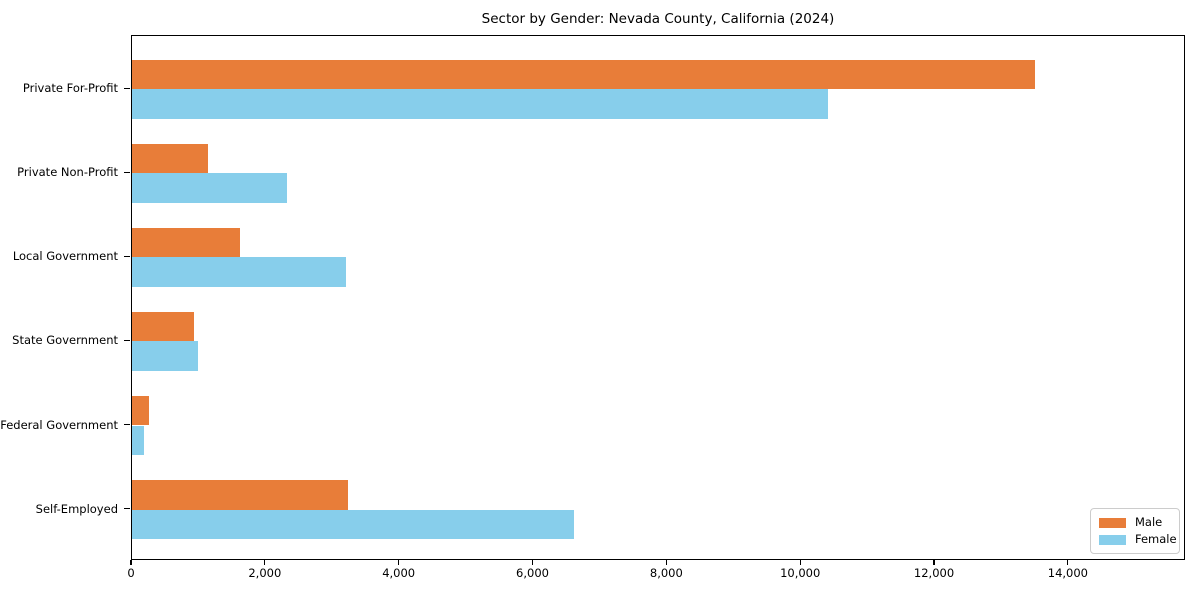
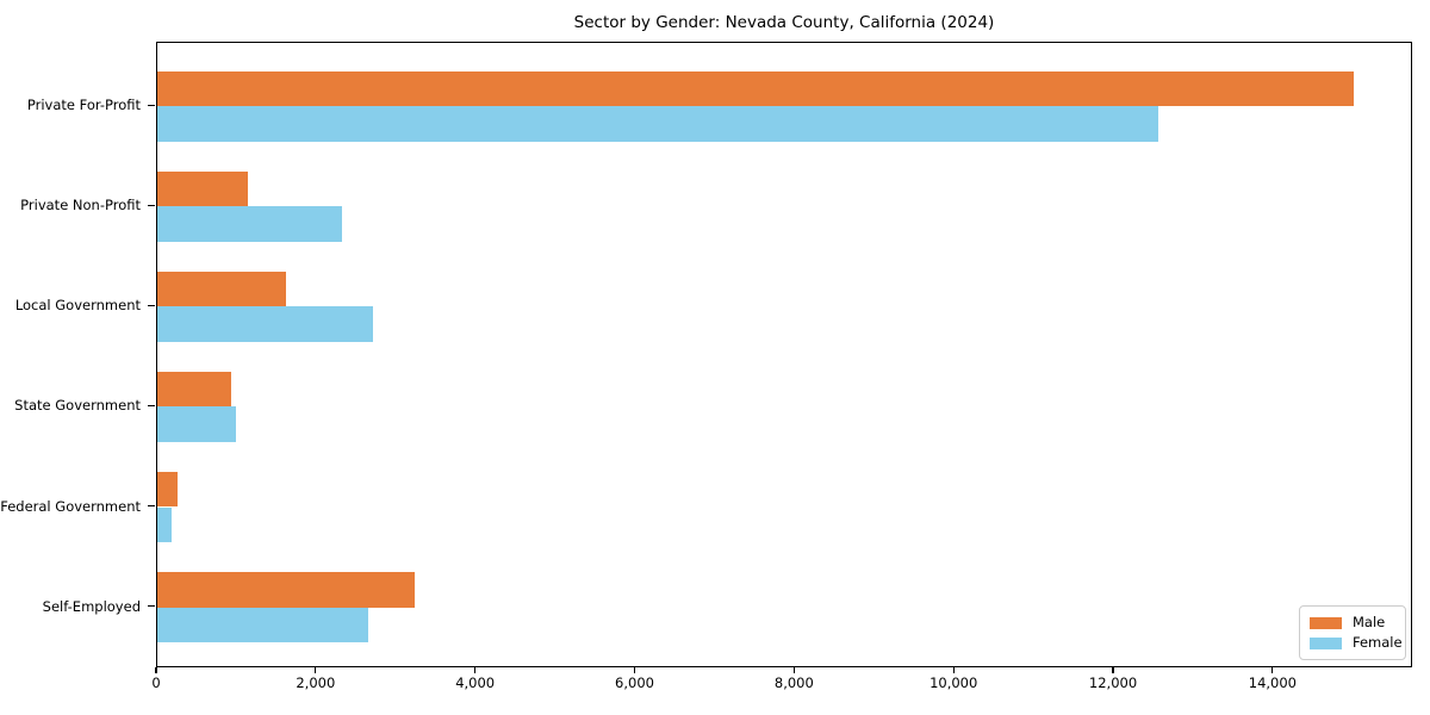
Male/Private For-Profit: 13500 -> 15000
Female/Private For-Profit: 10400 -> 12600
Female/Local Government: 3200 -> 2700
Female/Self-Employed: 6600 -> 2600
